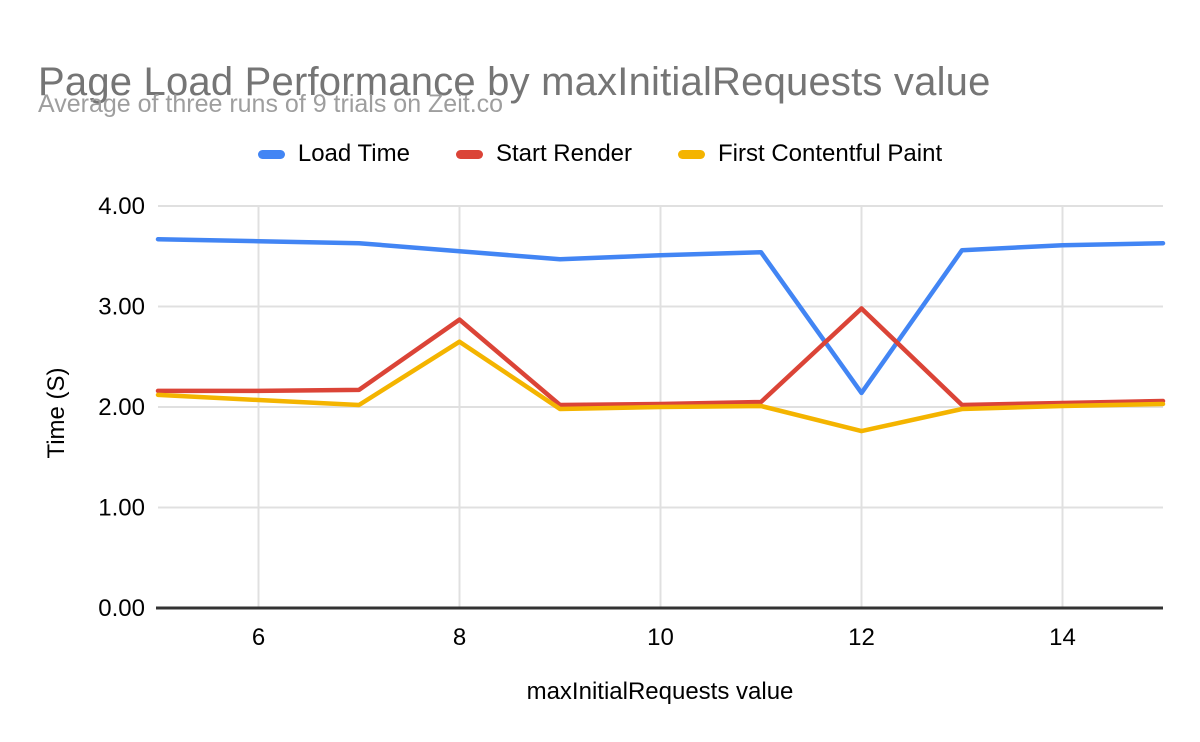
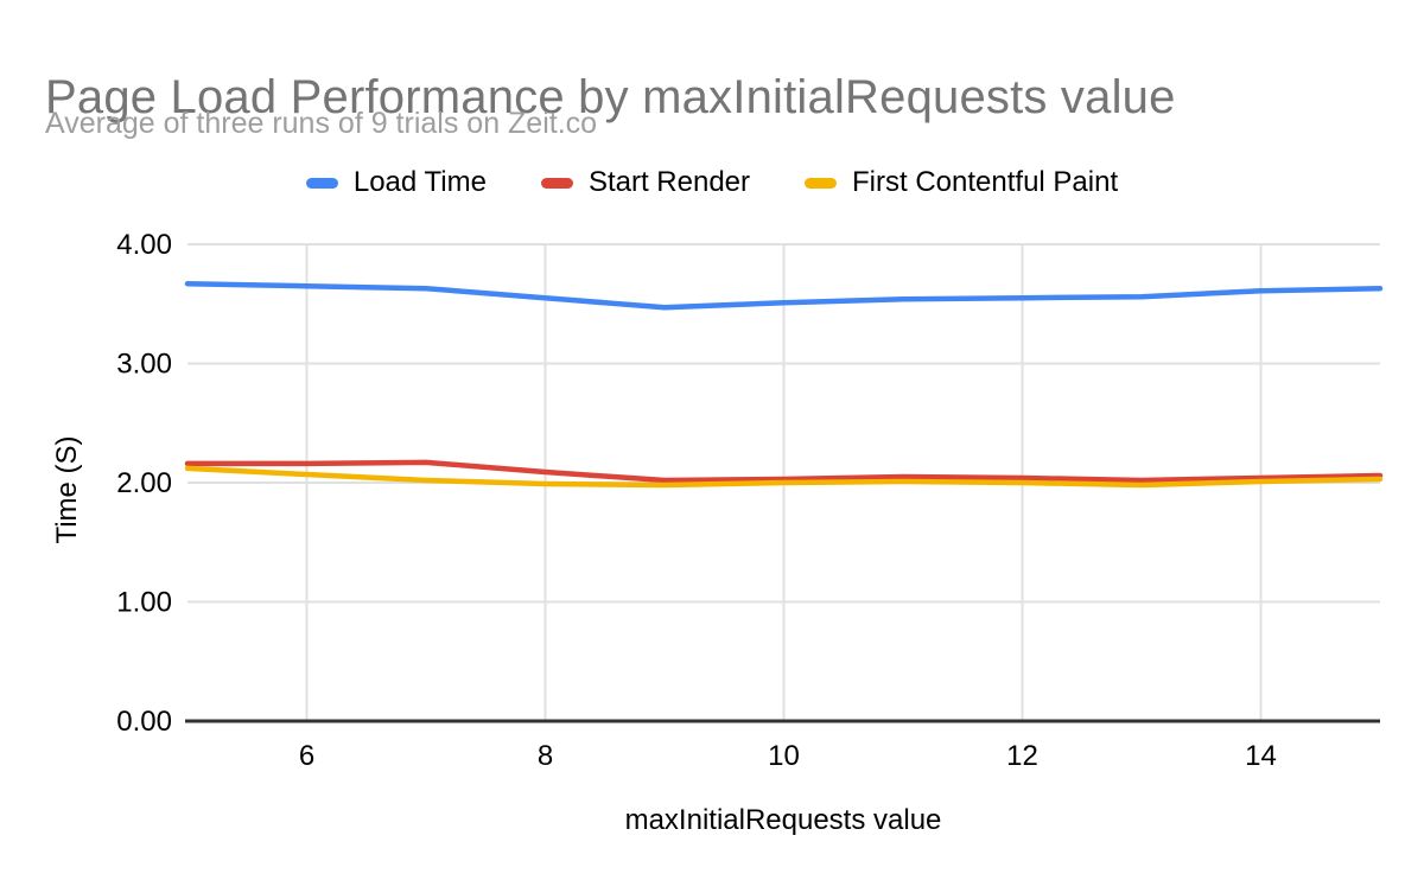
Start Render/8: 2.87 -> 2.09
First Contentful Paint/8: 2.65 -> 1.99
Load Time/12: 2.14 -> 3.55
Start Render/12: 2.98 -> 2.04
First Contentful Paint/12: 1.76 -> 2.00
